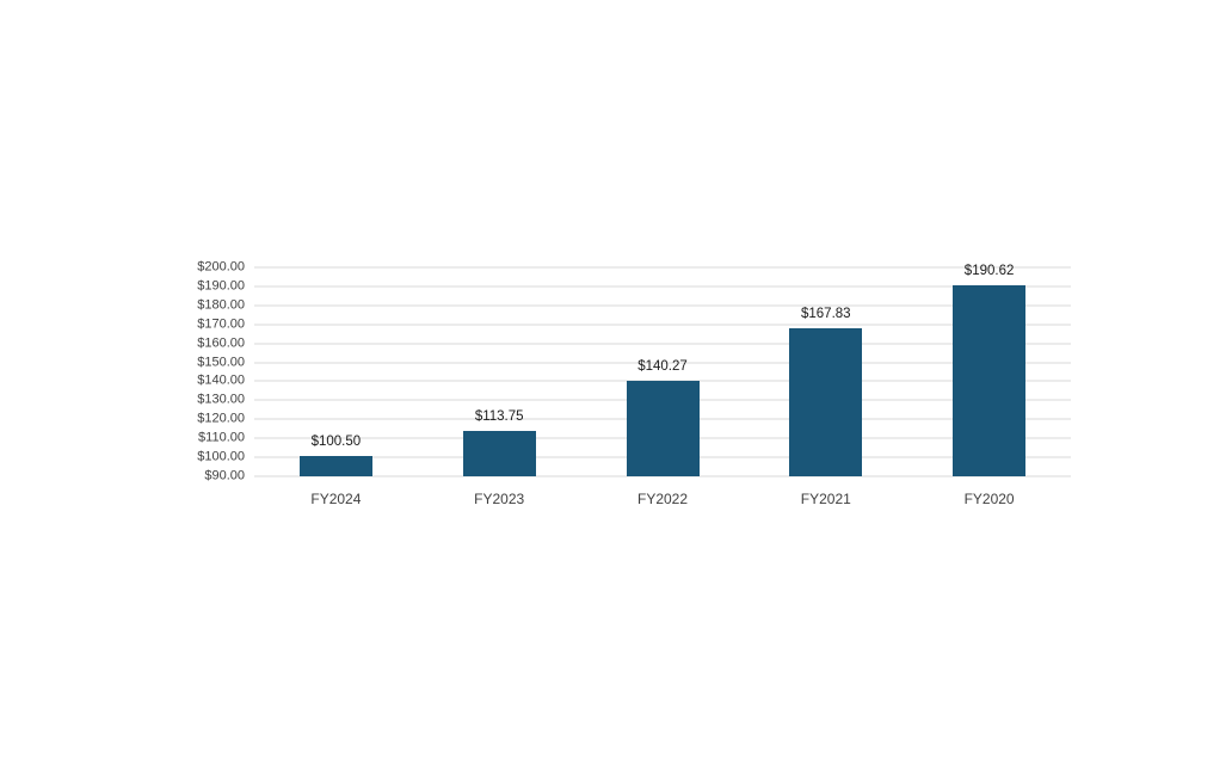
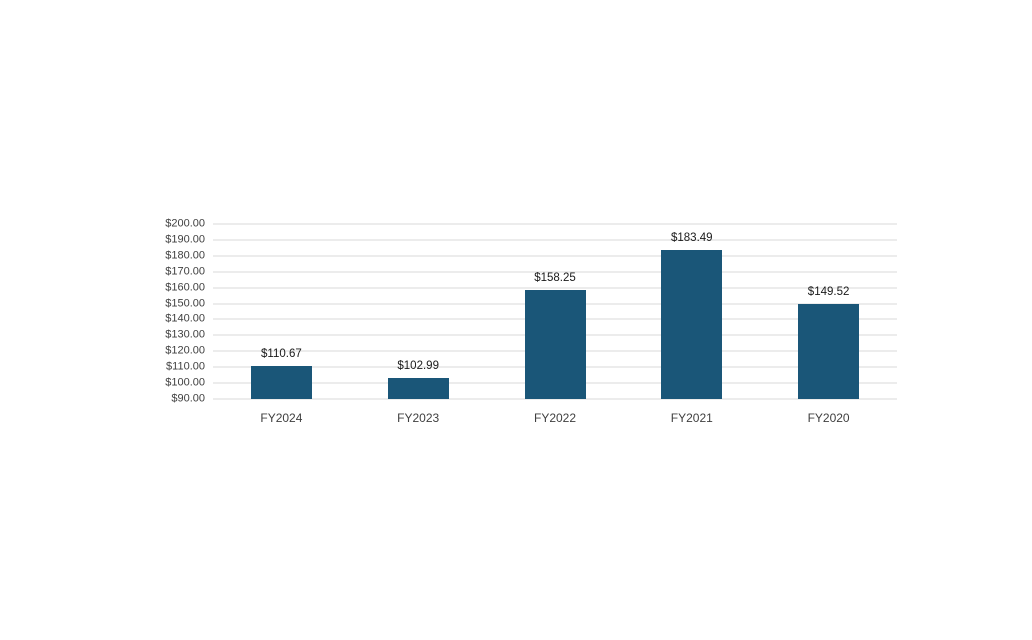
FY2024: $100.50 -> $110.67
FY2023: $113.75 -> $102.99
FY2022: $140.27 -> $158.25
FY2021: $167.83 -> $183.49
FY2020: $190.62 -> $149.52
